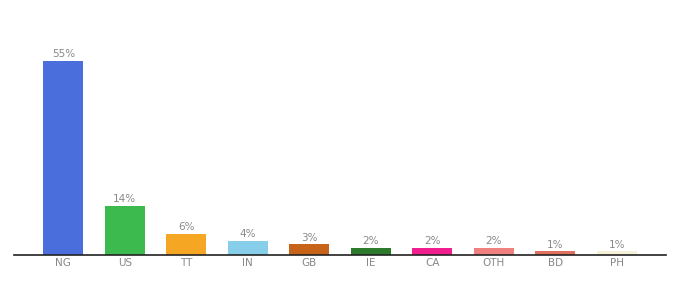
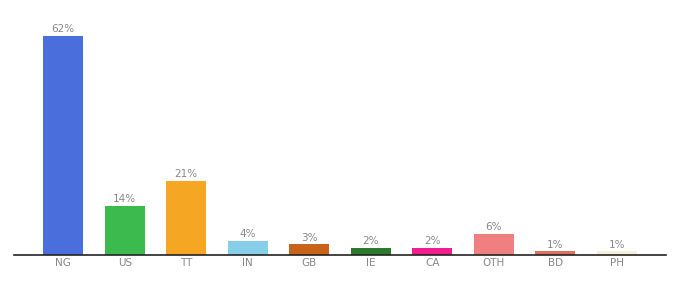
NG: 55% -> 62%
TT: 6% -> 21%
OTH: 2% -> 6%
